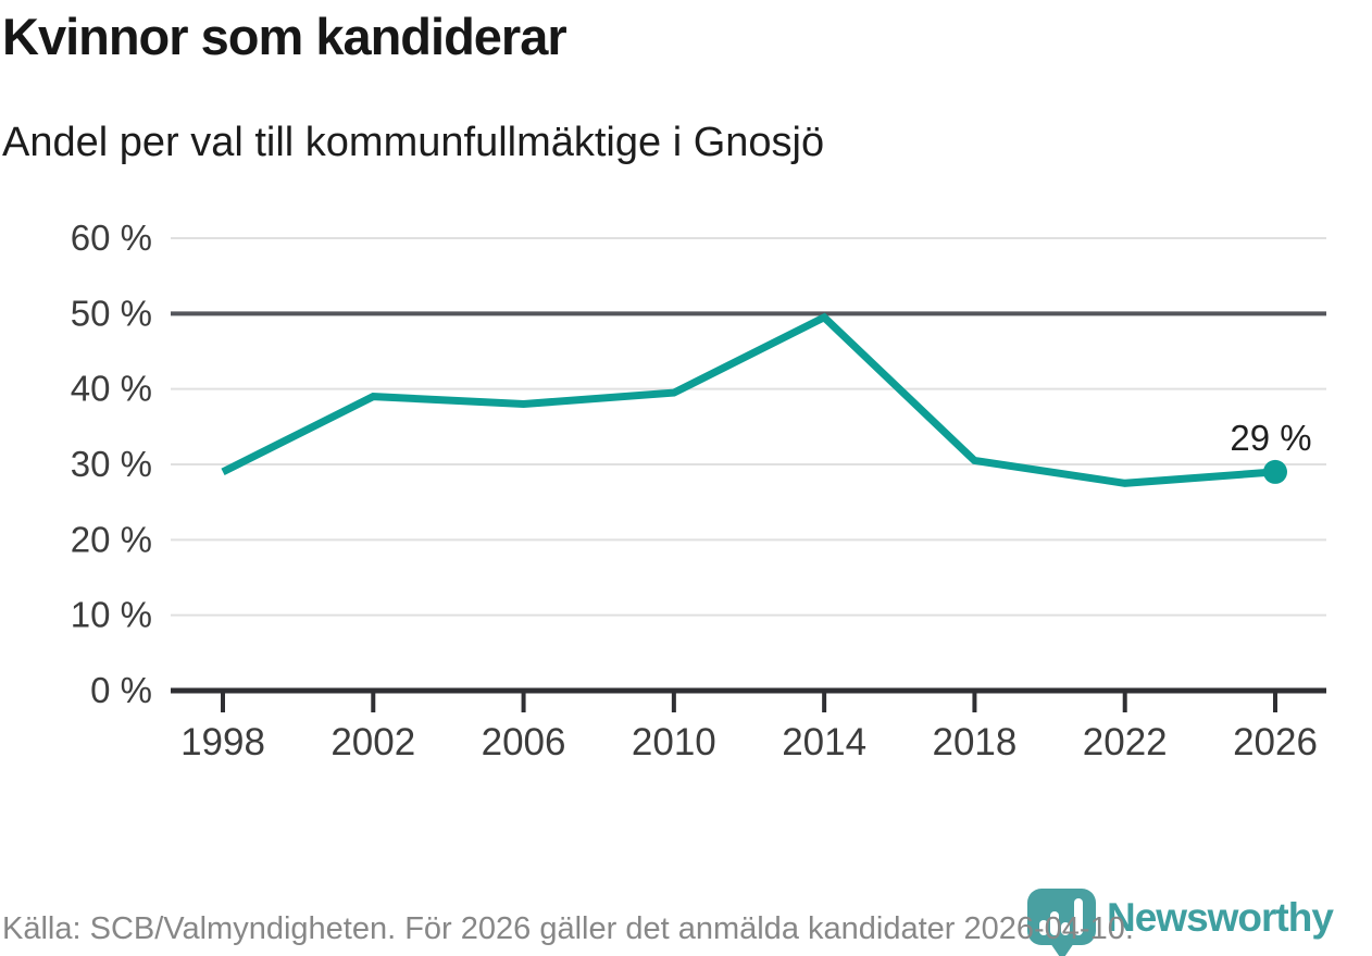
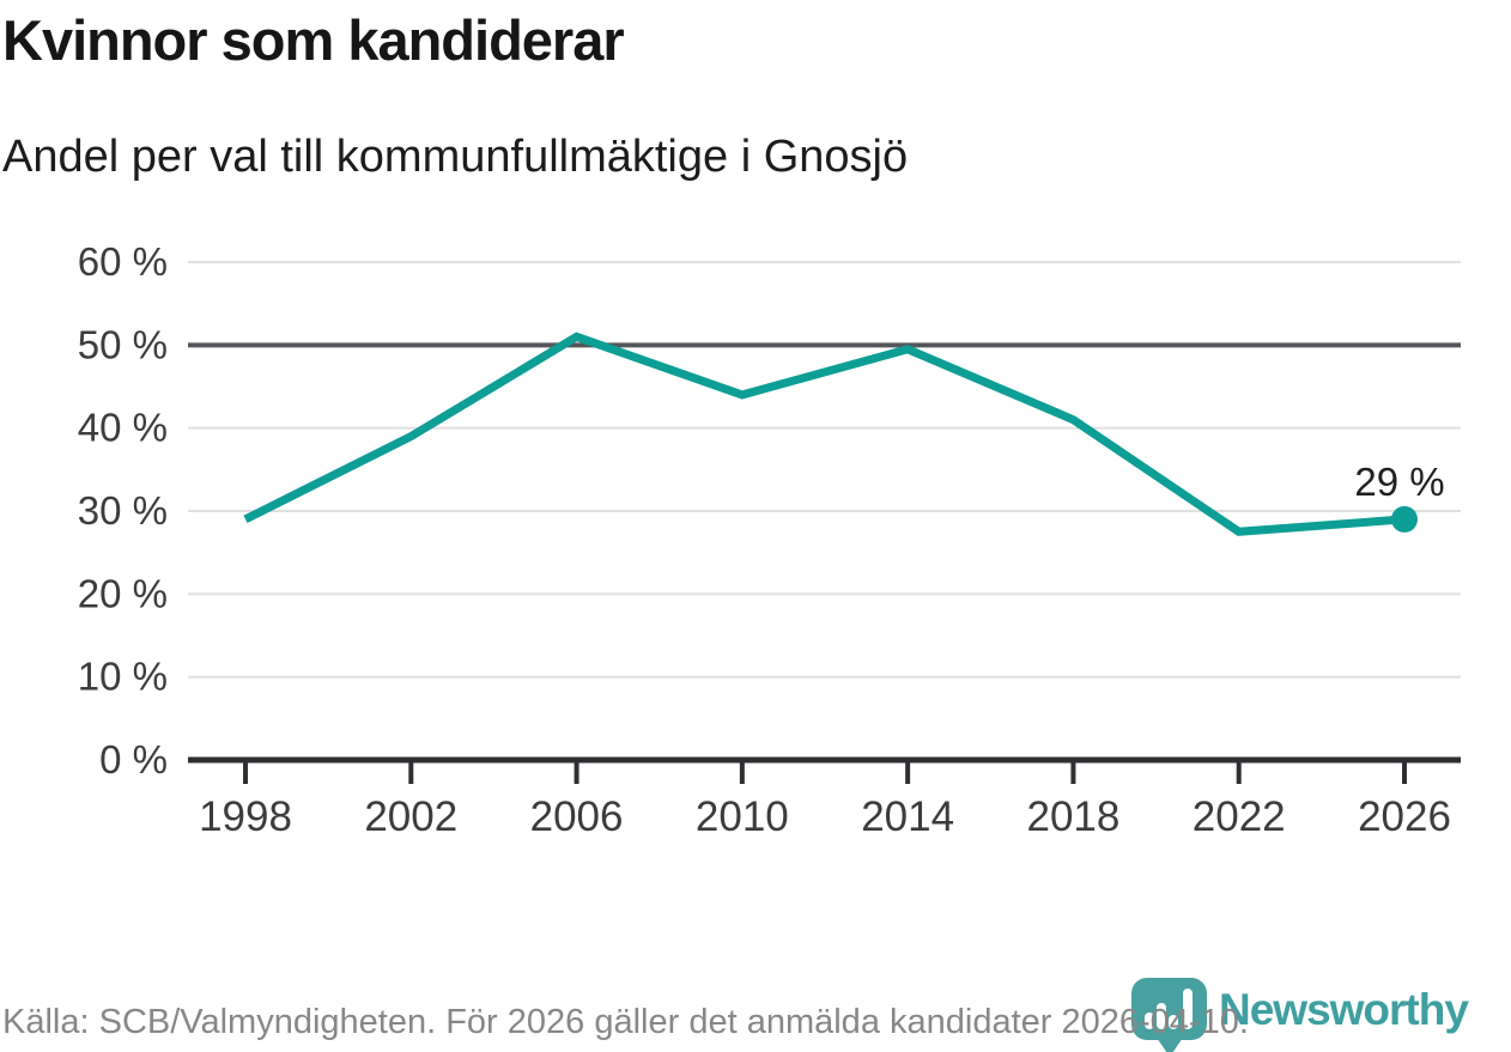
2006: 38% -> 51%
2010: 40% -> 44%
2018: 30% -> 41%
